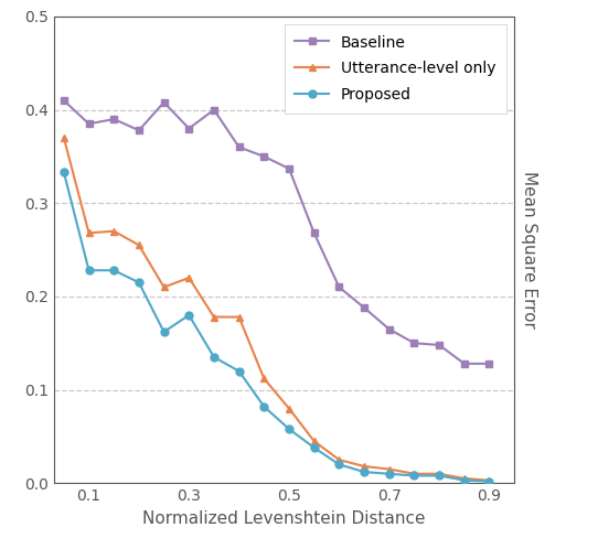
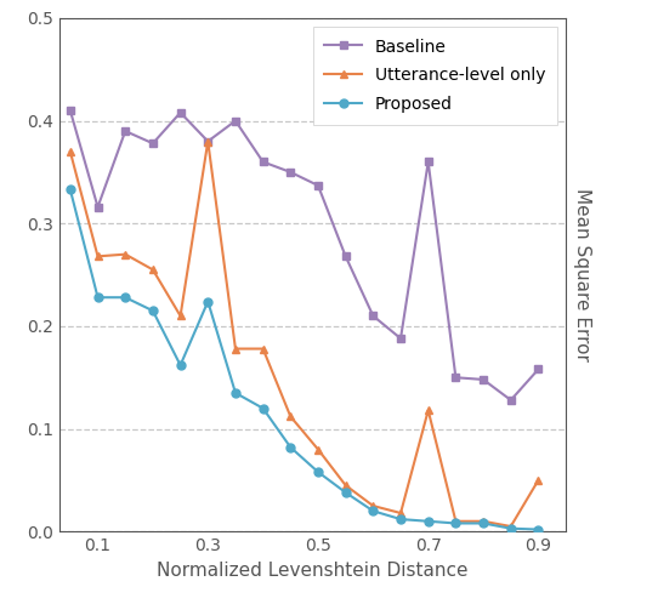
Baseline/0.1: 0.385 -> 0.316
Utterance-level only/0.3: 0.220 -> 0.380
Proposed/0.3: 0.180 -> 0.224
Baseline/0.7: 0.165 -> 0.360
Utterance-level only/0.7: 0.015 -> 0.118
Baseline/0.9: 0.128 -> 0.158
Utterance-level only/0.9: 0.003 -> 0.050
